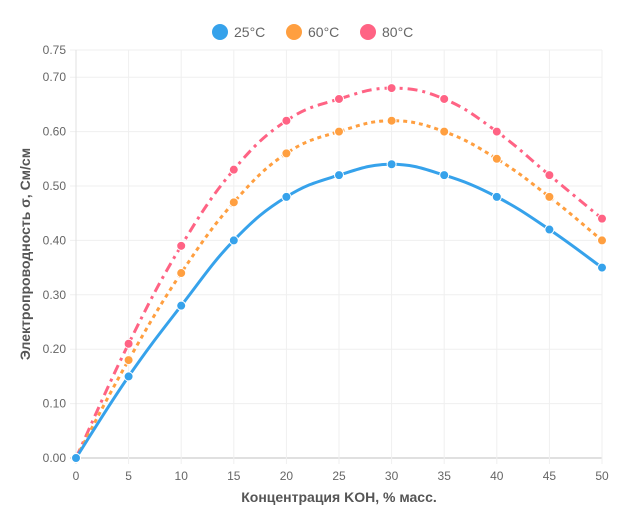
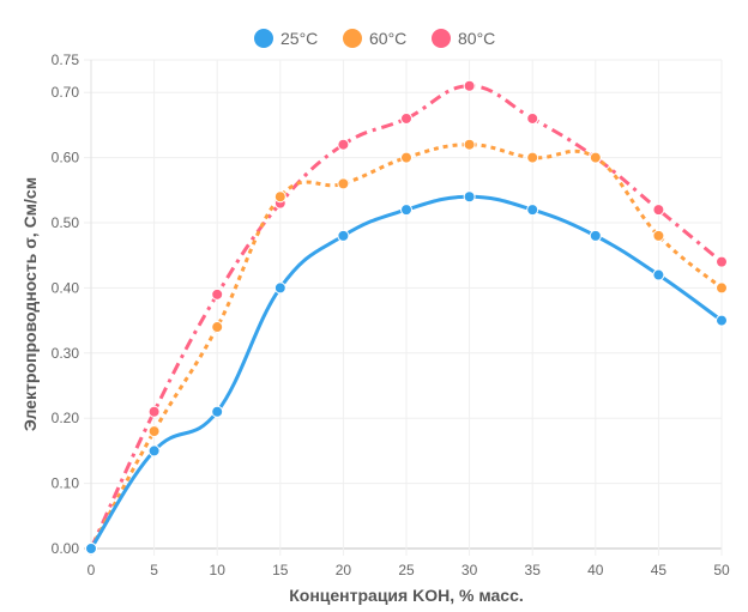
25°C/10: 0.28 -> 0.21
60°C/15: 0.47 -> 0.54
80°C/30: 0.68 -> 0.71
60°C/40: 0.55 -> 0.60
